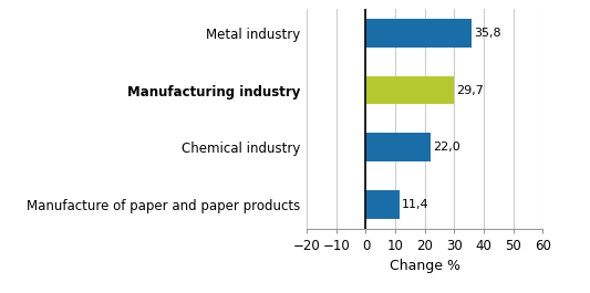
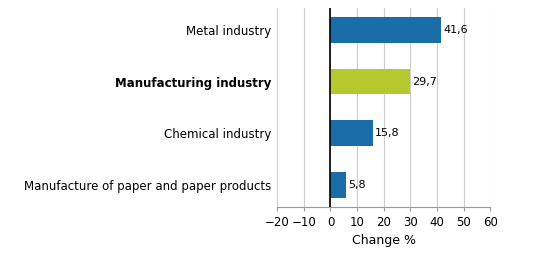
Metal industry: 35,8 -> 41,6
Chemical industry: 22,0 -> 15,8
Manufacture of paper and paper products: 11,4 -> 5,8
